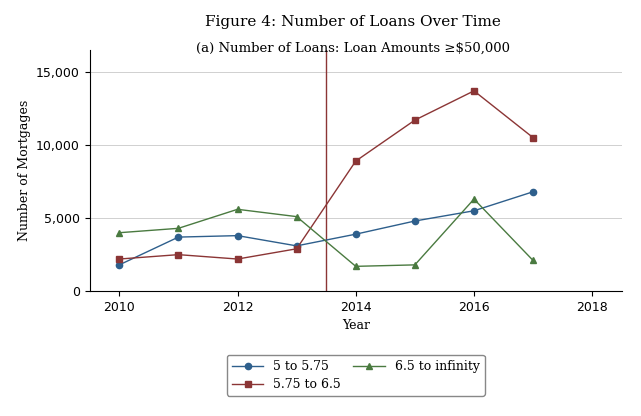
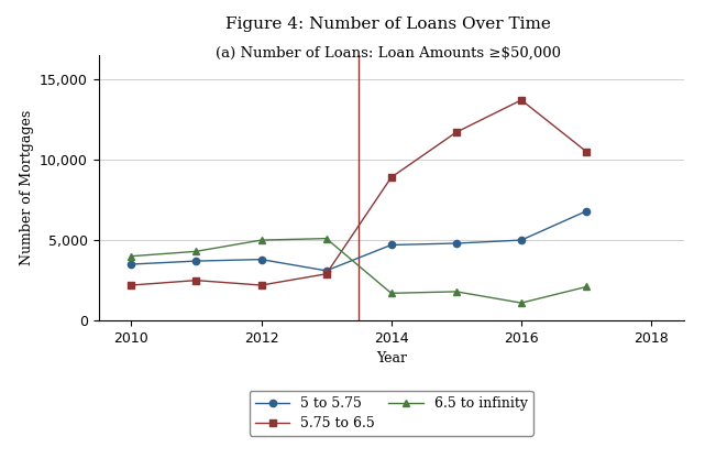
5 to 5.75/2010: 1,800 -> 3,500
6.5 to infinity/2012: 5,600 -> 5,000
5 to 5.75/2014: 3,900 -> 4,700
5 to 5.75/2016: 5,500 -> 5,000
6.5 to infinity/2016: 6,300 -> 1,100
